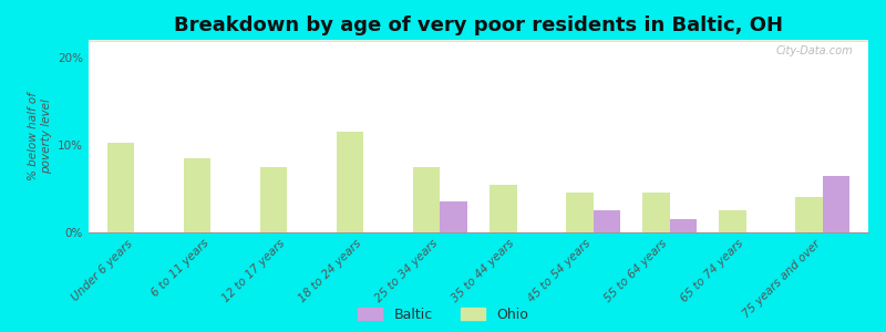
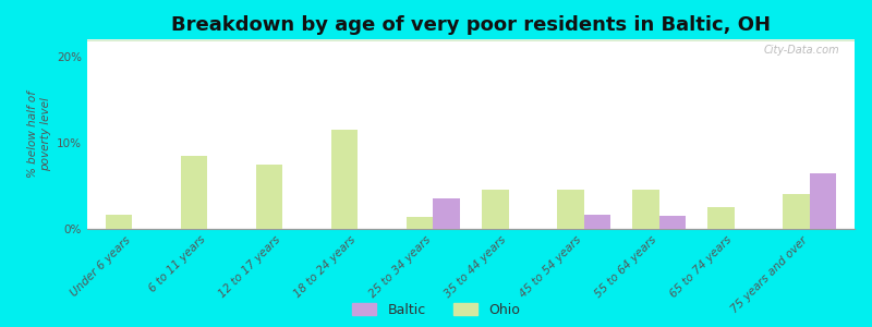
Ohio/Under 6 years: 10.2% -> 1.6%
Ohio/25 to 34 years: 7.5% -> 1.4%
Ohio/35 to 44 years: 5.5% -> 4.6%
Baltic/45 to 54 years: 2.5% -> 1.6%
